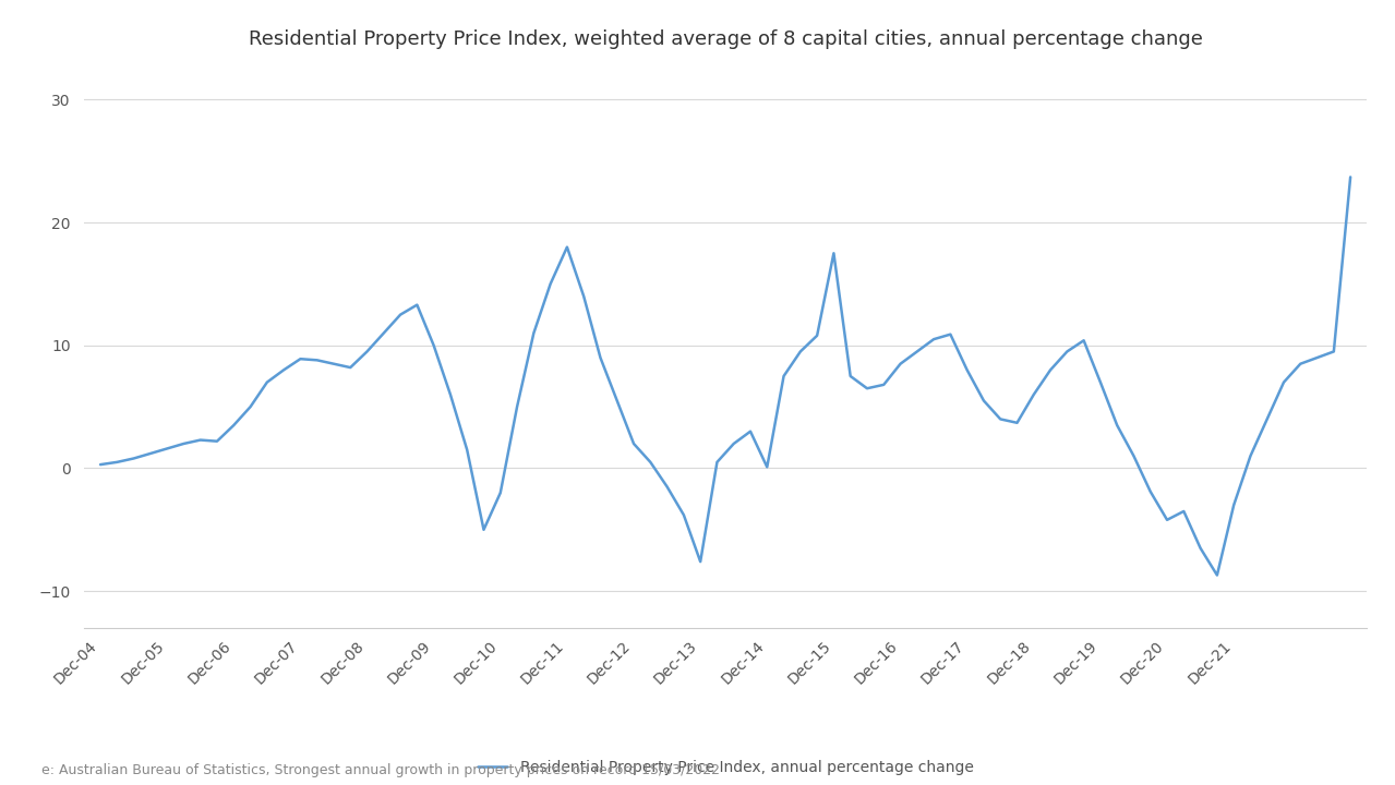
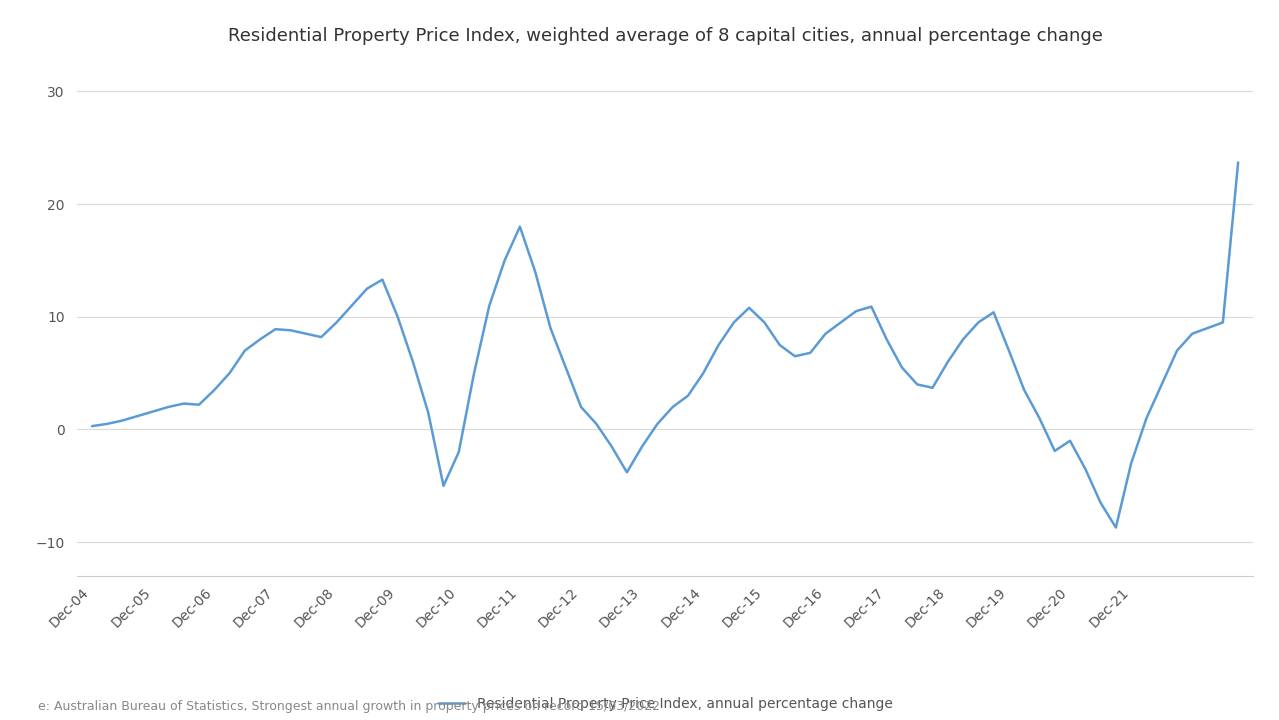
Dec-13: -7.6 -> -1.5
Dec-14: 0.1 -> 5.0
Dec-15: 17.5 -> 9.5
Dec-20: -4.2 -> -1.0
